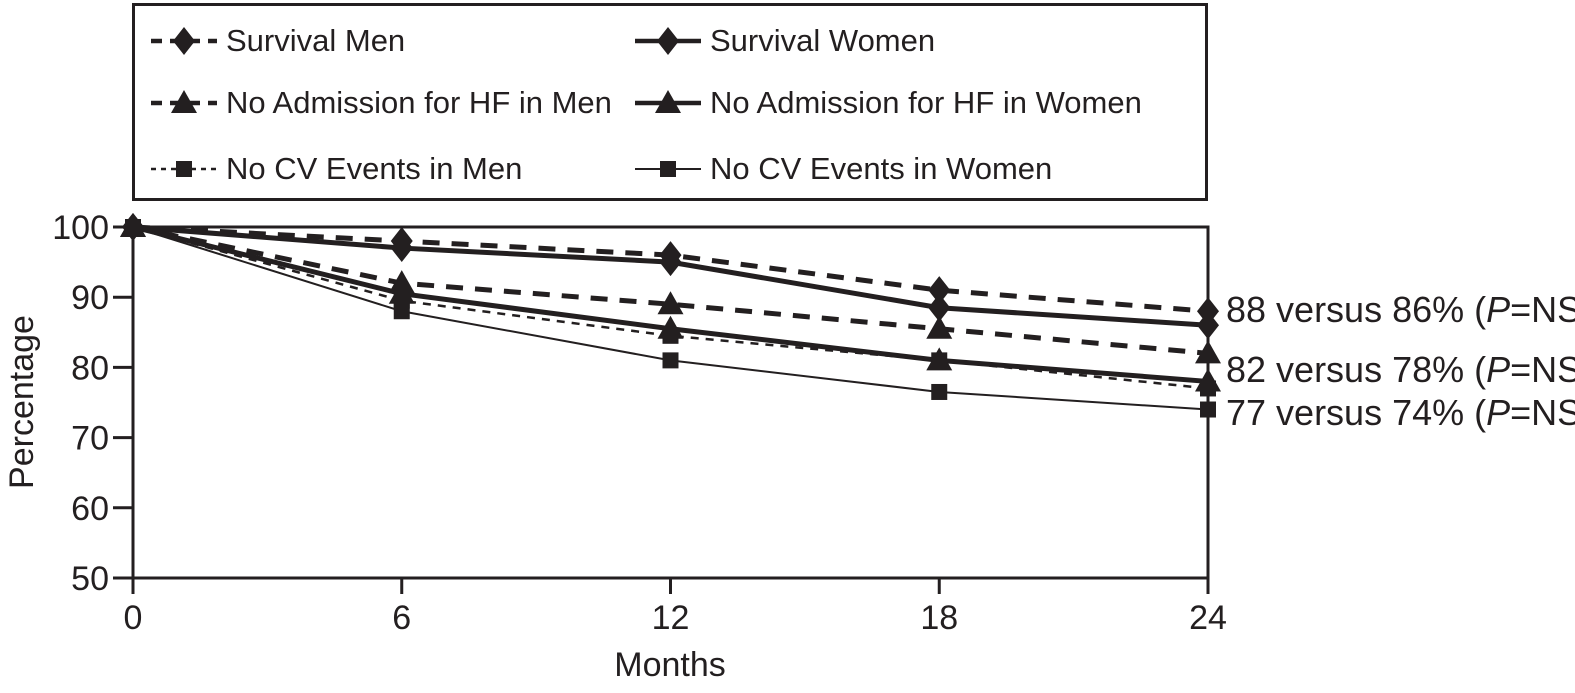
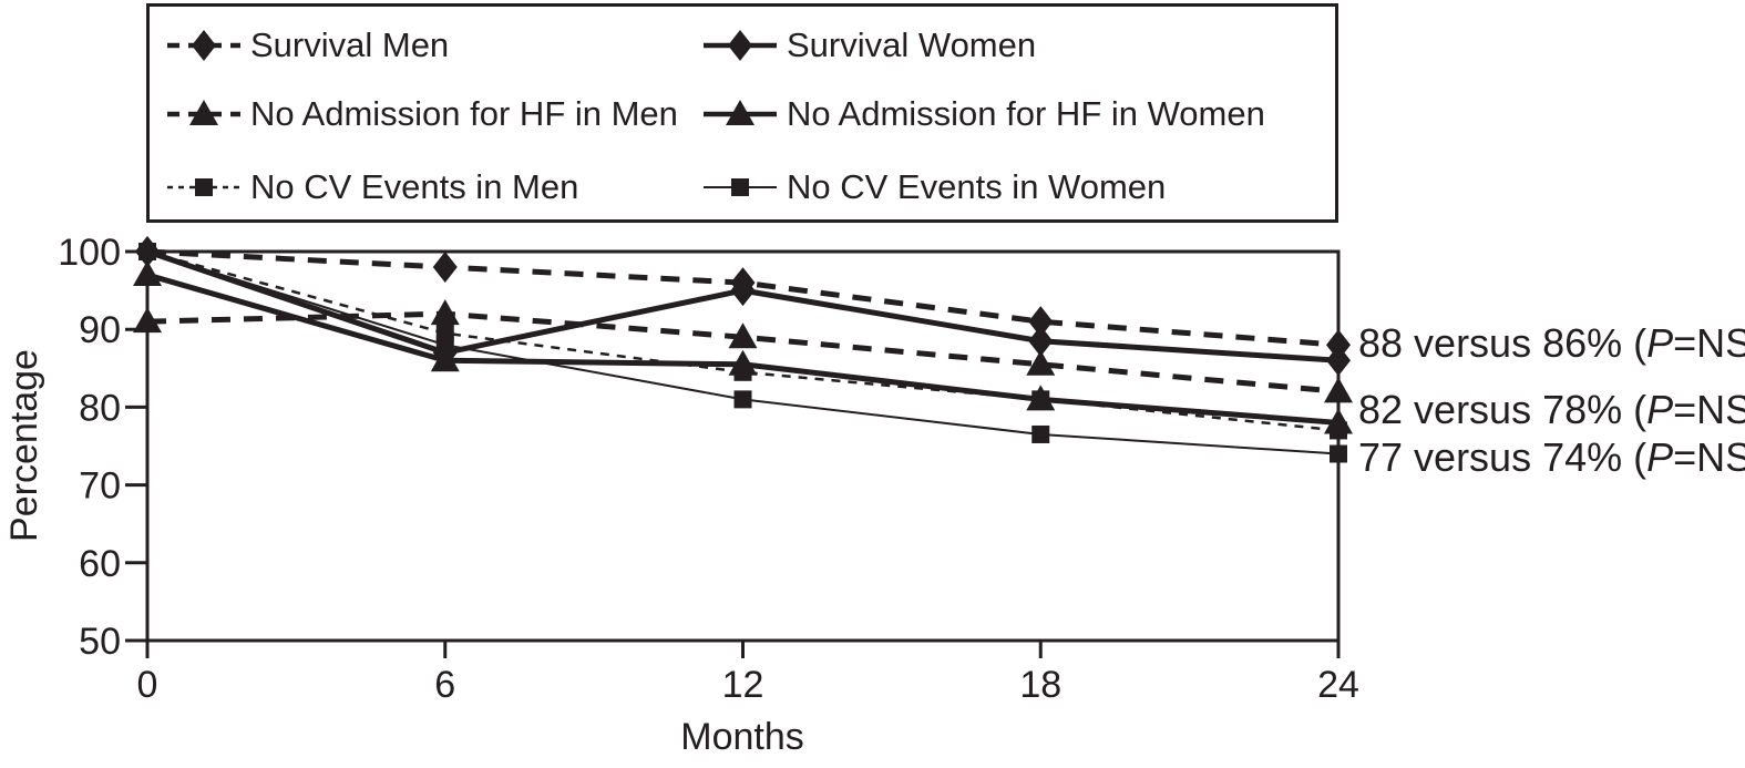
No Admission for HF in Men/0: 100 -> 91
No Admission for HF in Women/0: 100 -> 97
Survival Women/6: 97 -> 87
No Admission for HF in Women/6: 90 -> 86
